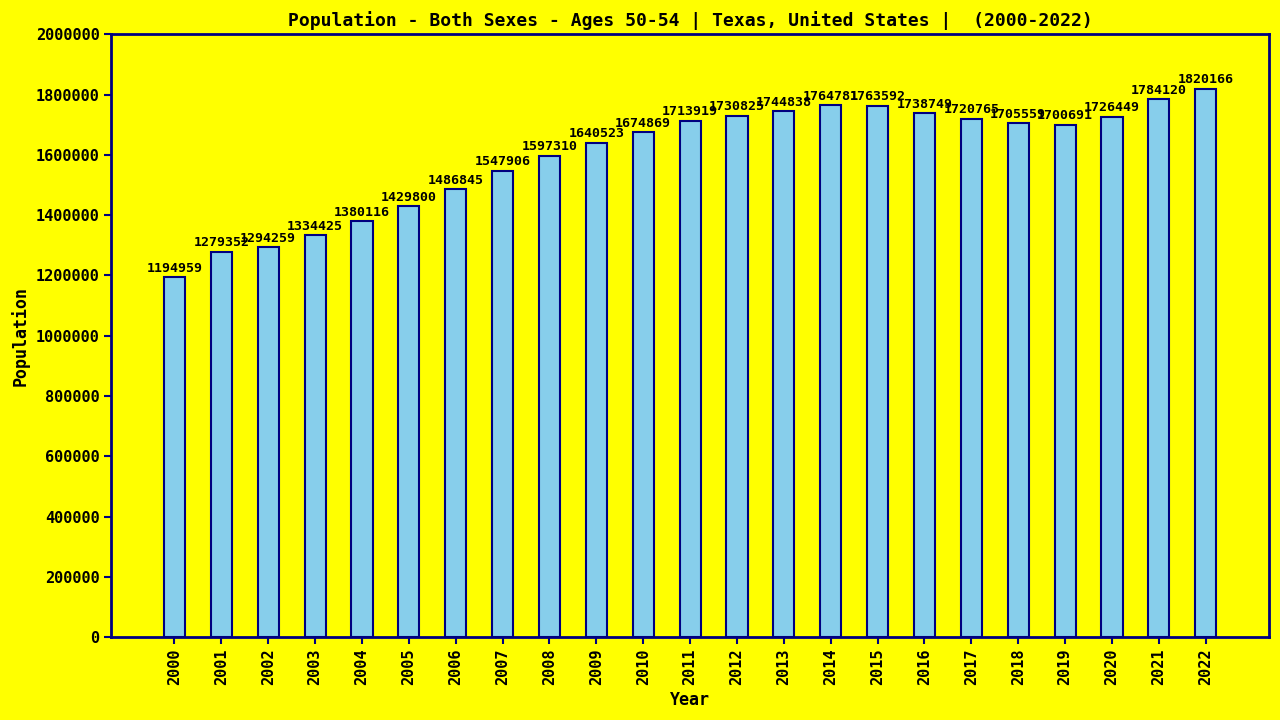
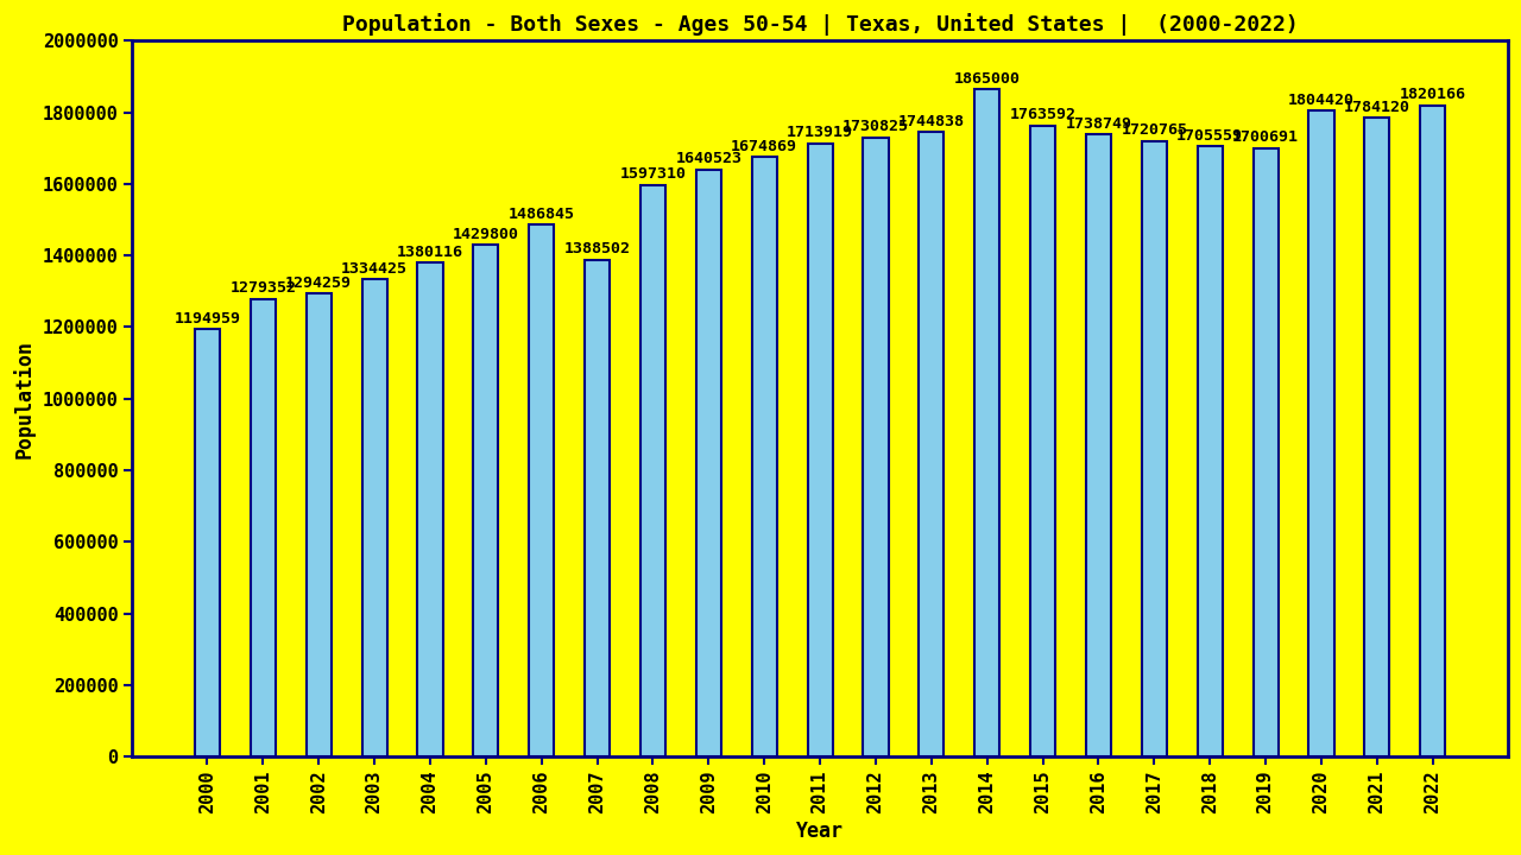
2007: 1547906 -> 1388502
2014: 1765000 -> 1865000
2020: 1726449 -> 1804420
